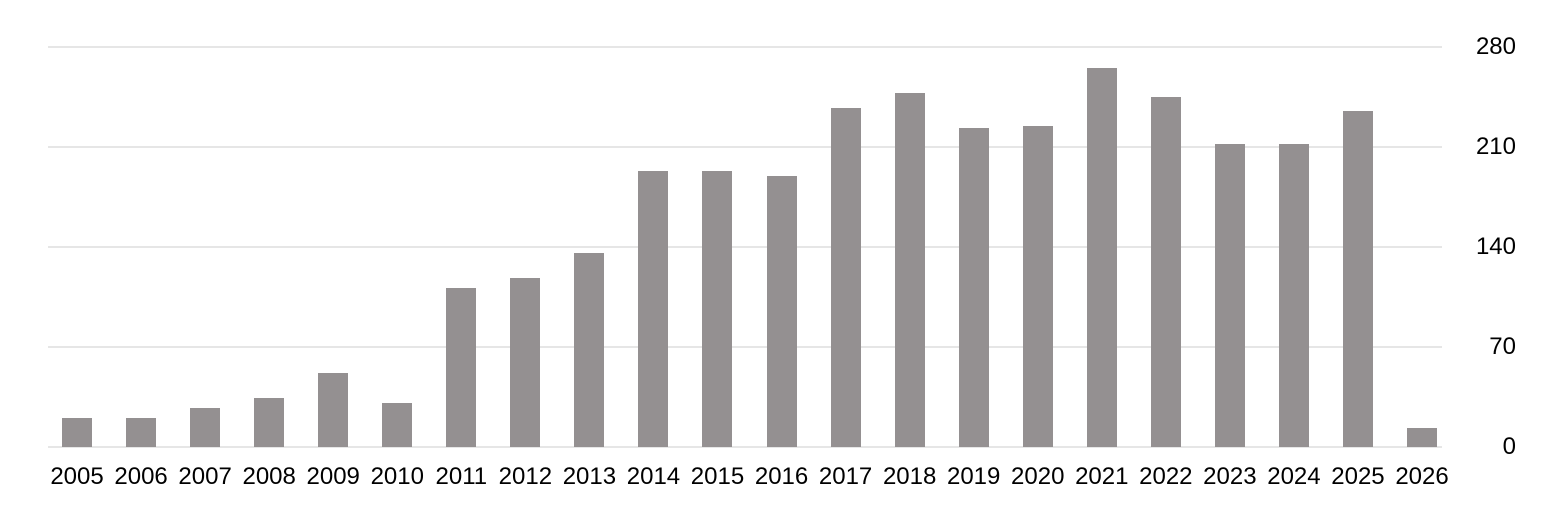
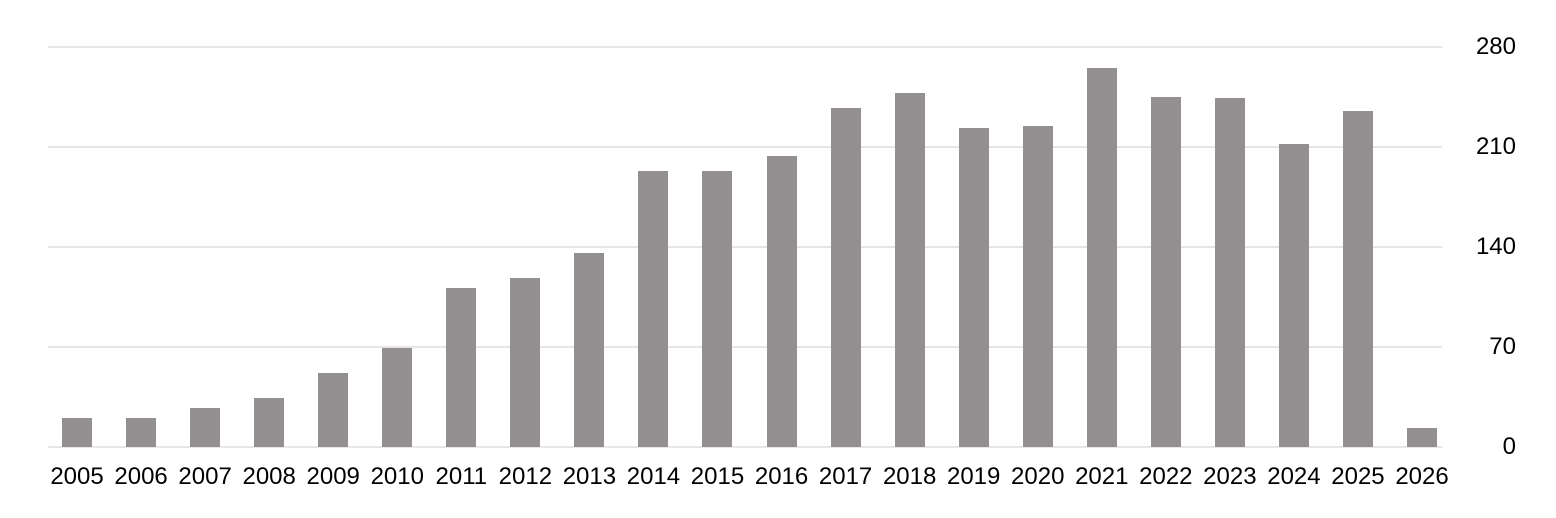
2010: 31 -> 69
2016: 190 -> 204
2023: 212 -> 244
